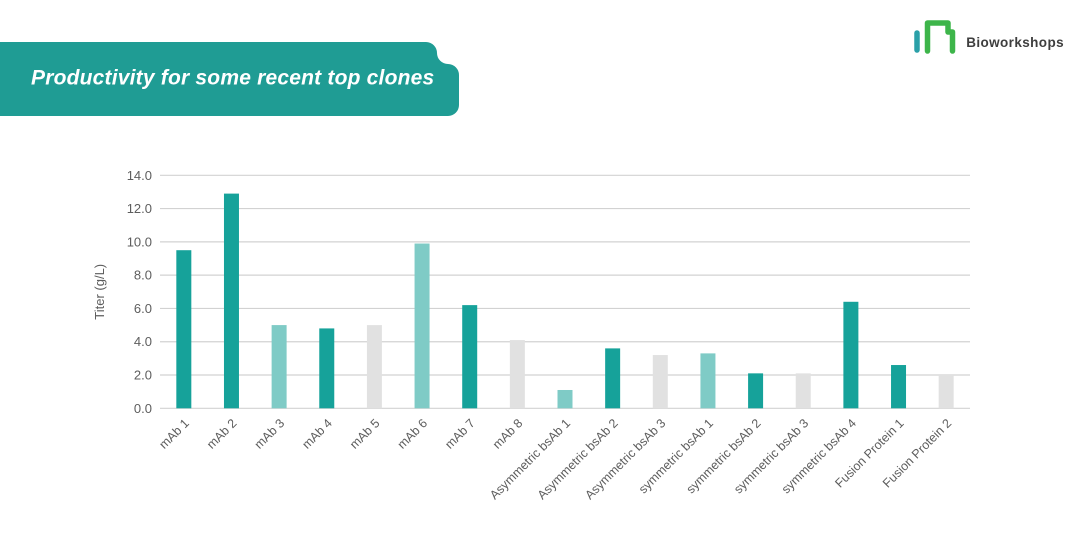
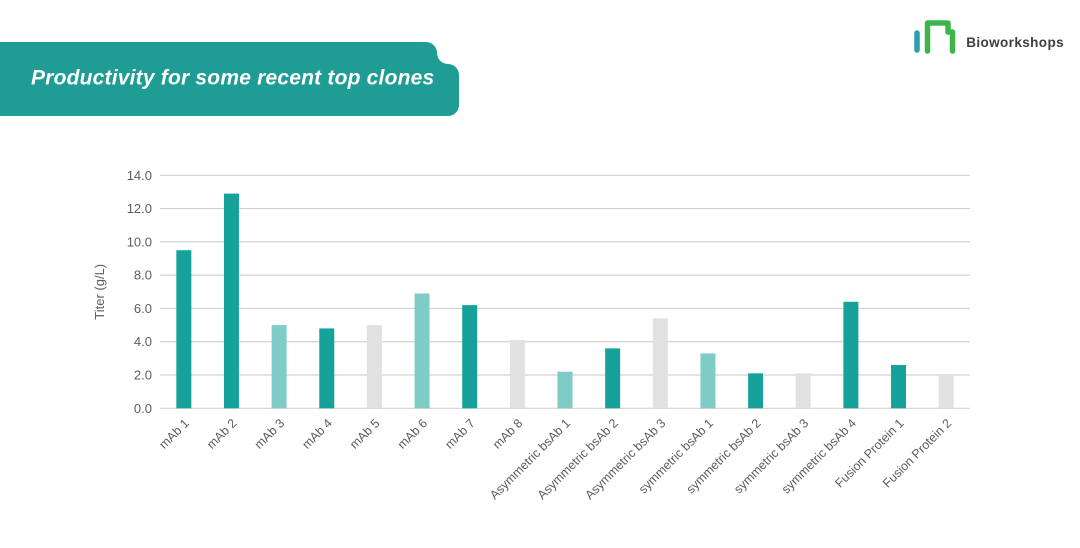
mAb 6: 9.9 -> 6.9
Asymmetric bsAb 1: 1.1 -> 2.2
Asymmetric bsAb 3: 3.2 -> 5.4
